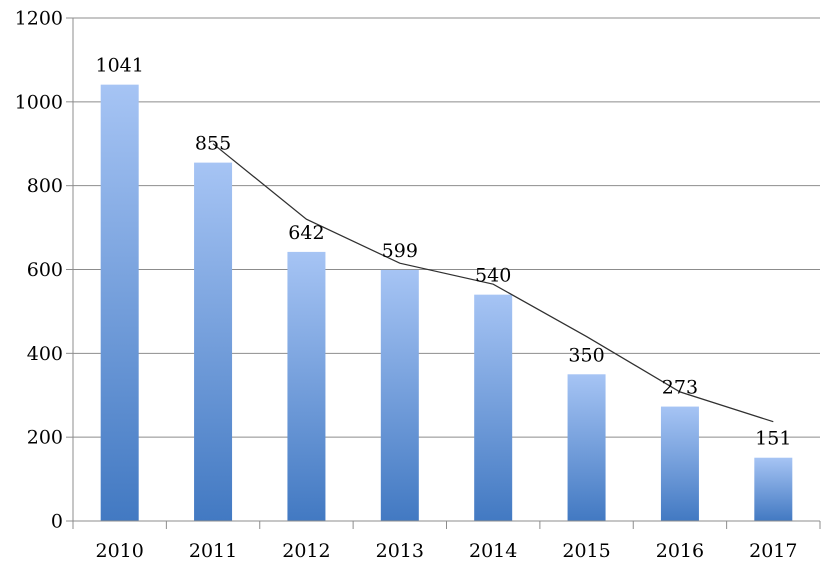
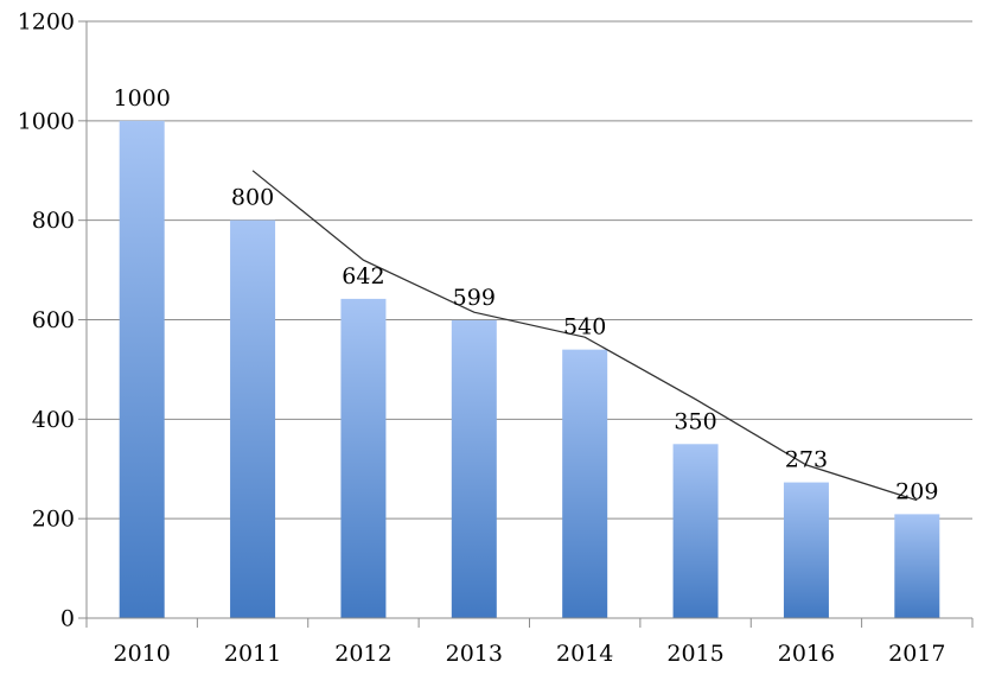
2010: 1041 -> 1000
2011: 855 -> 800
2017: 151 -> 209
